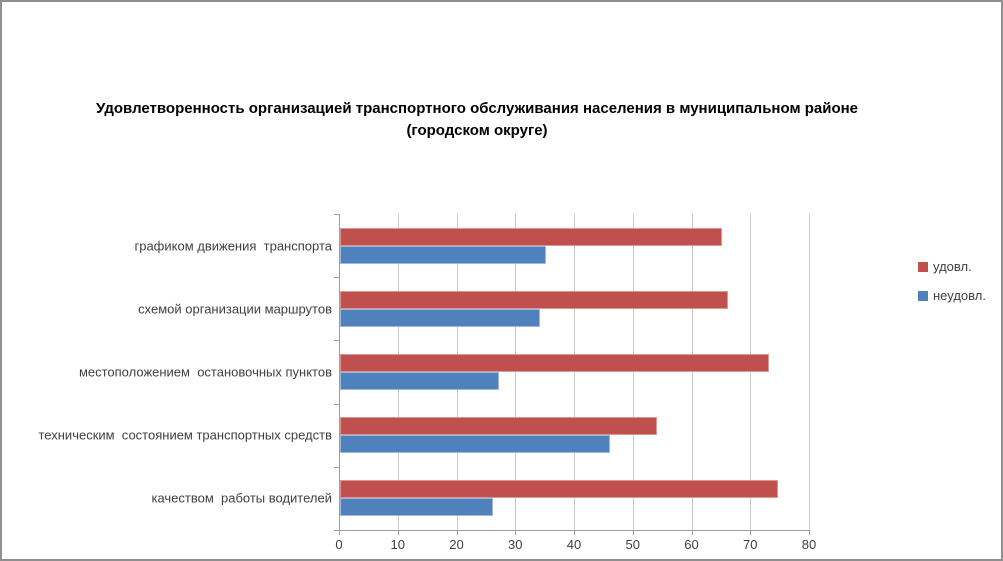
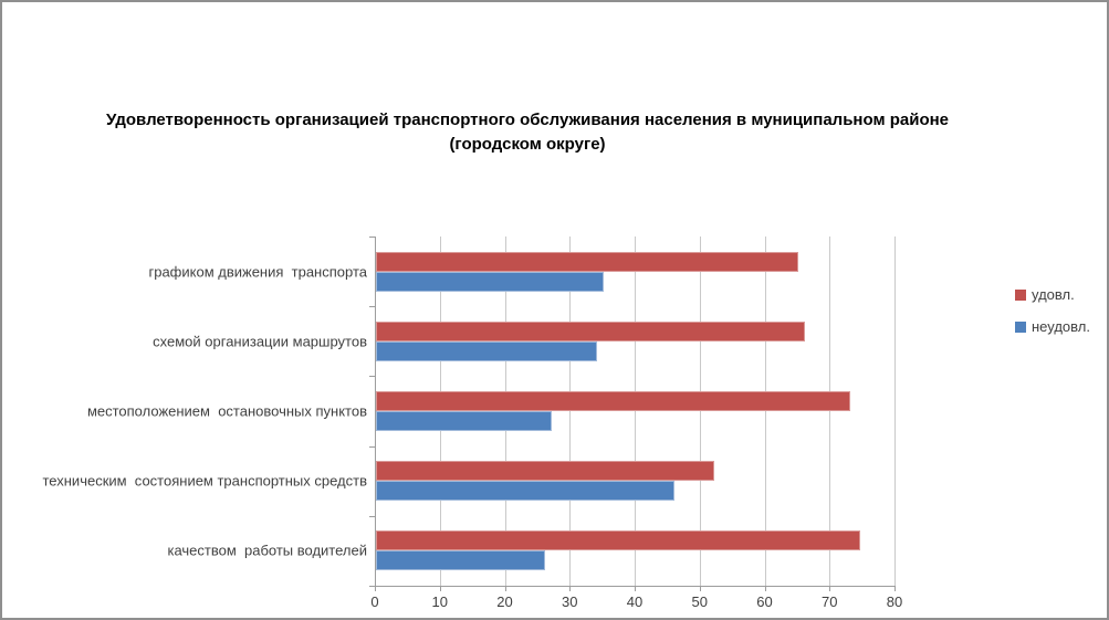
удовл./техническим состоянием транспортных средств: 54 -> 52
